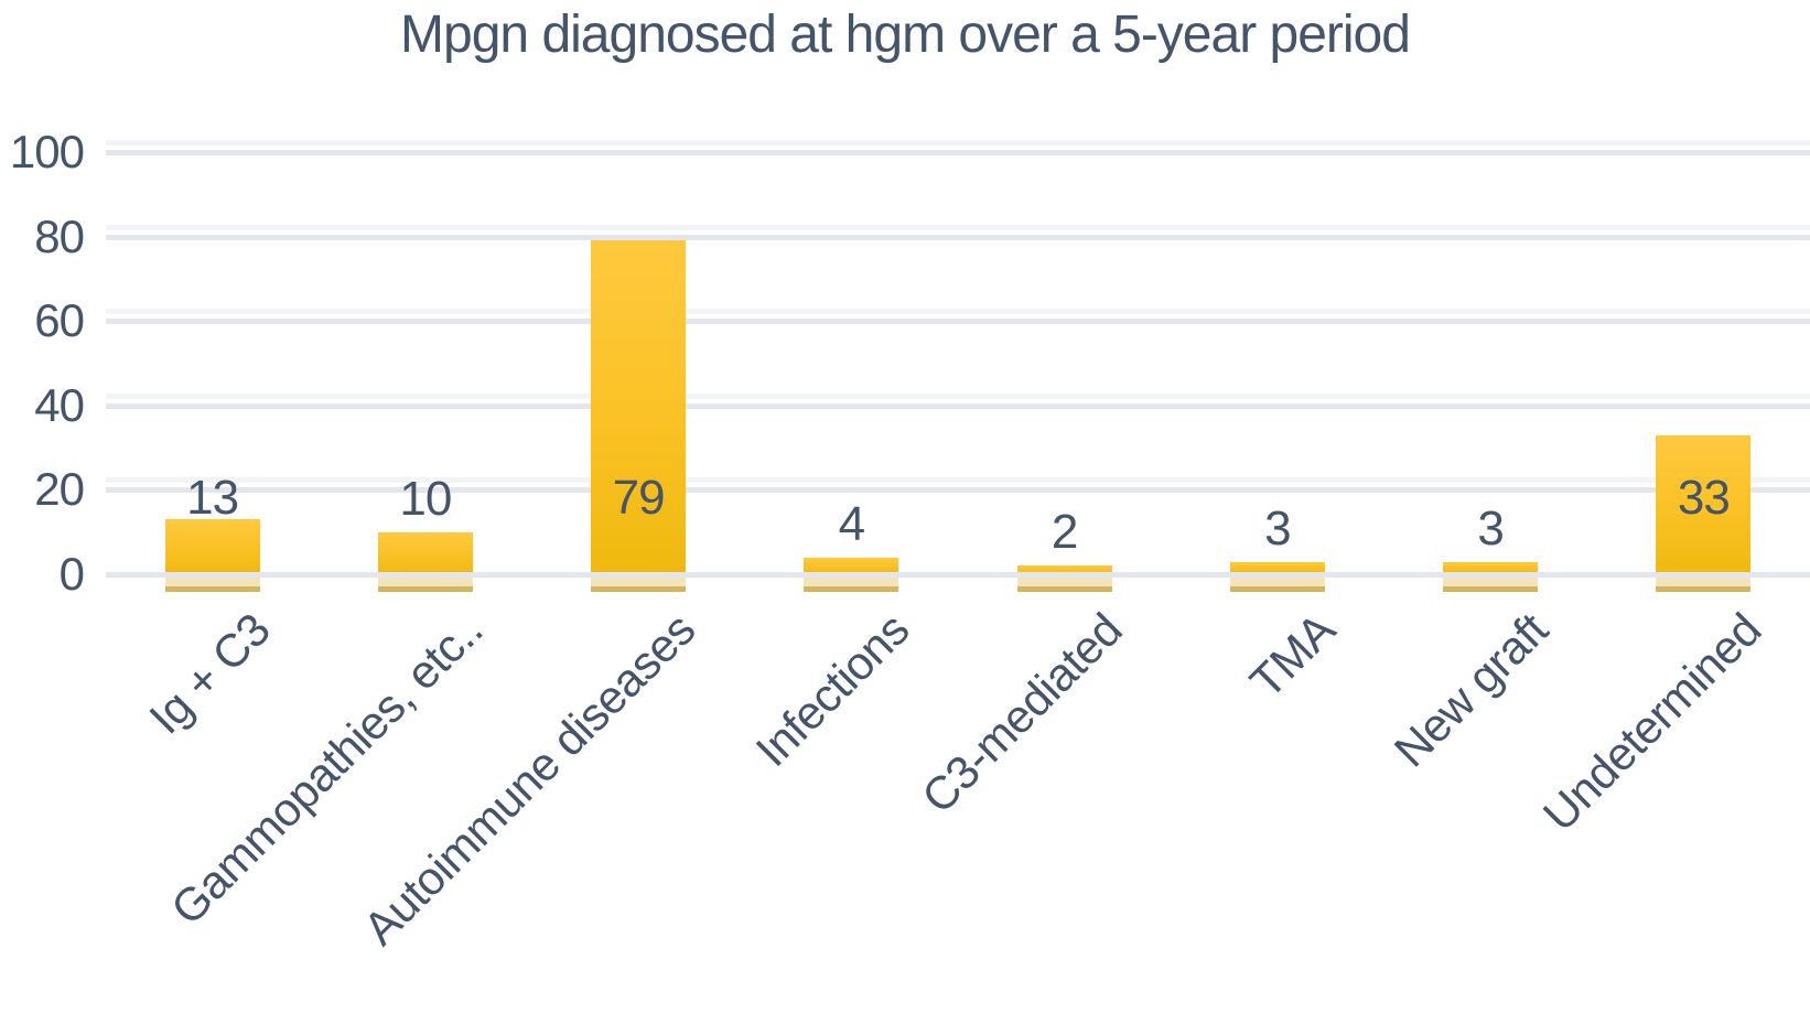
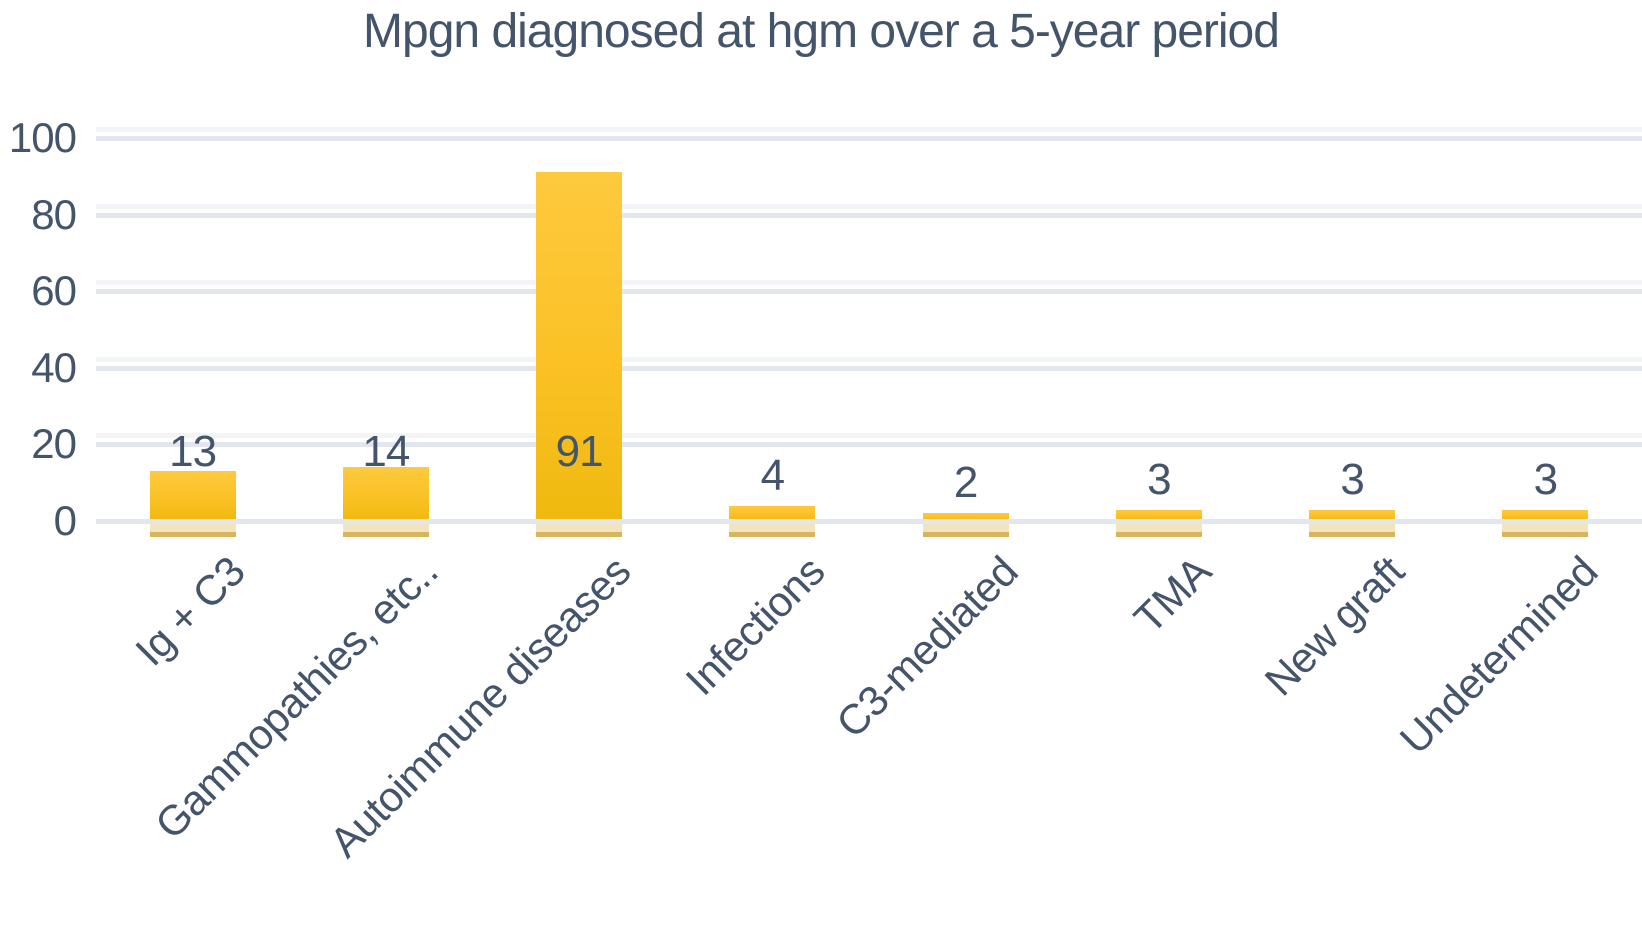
Gammopathies, etc..: 10 -> 14
Autoimmune diseases: 79 -> 91
Undetermined: 33 -> 3
